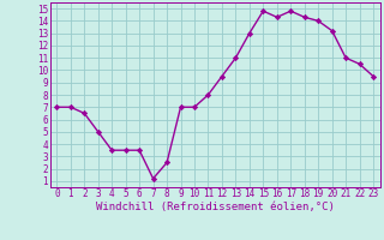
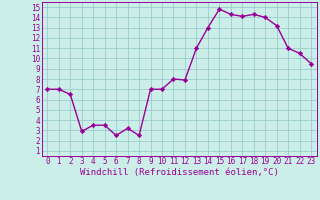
3: 5.0 -> 2.9
6: 3.5 -> 2.5
7: 1.2 -> 3.2
12: 9.5 -> 7.9
17: 14.8 -> 14.1
